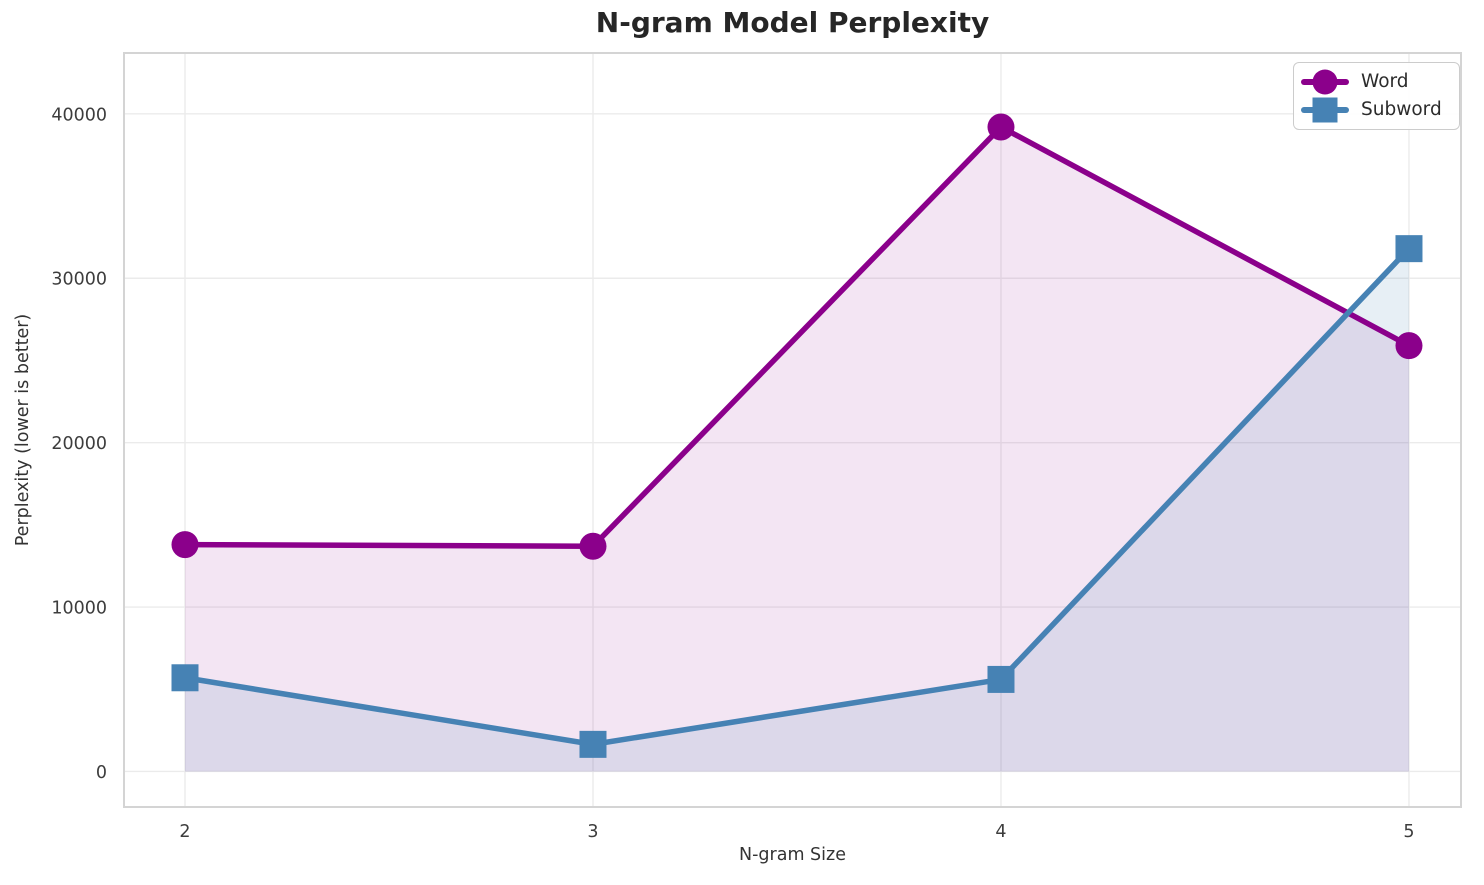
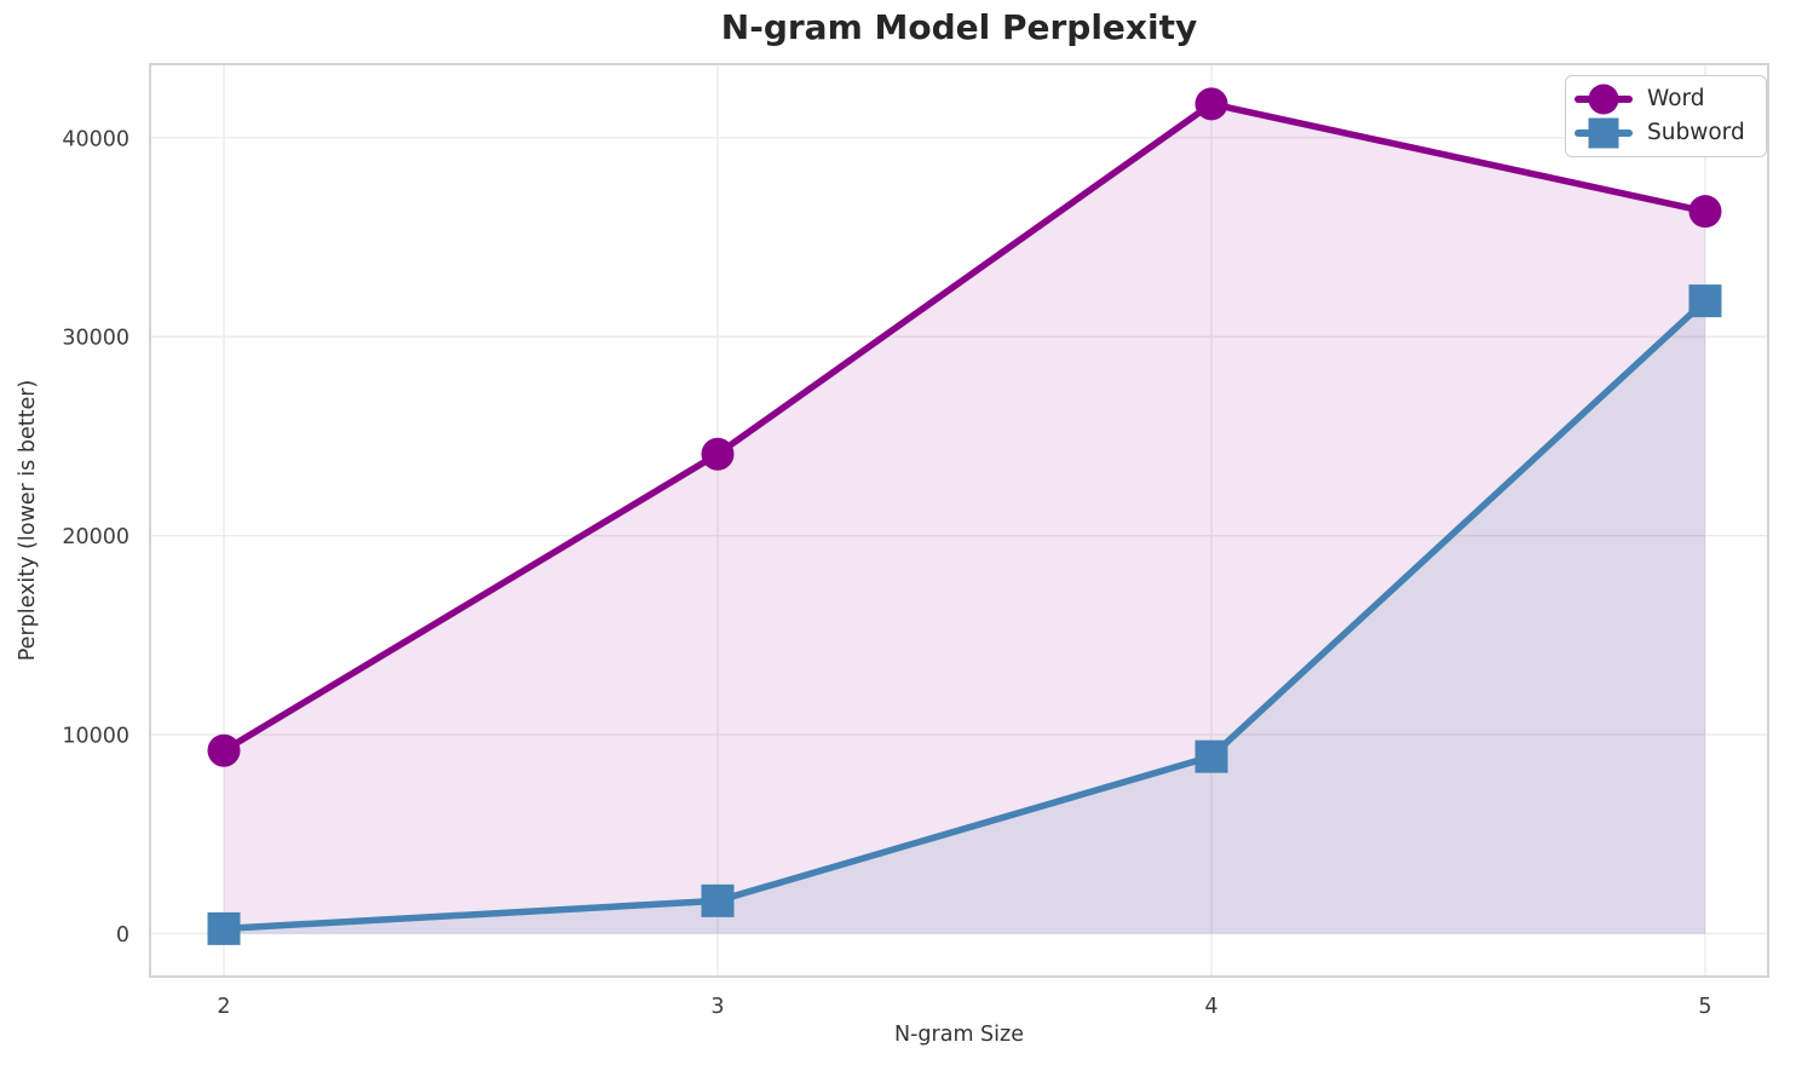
Word/2: 13800 -> 9200
Subword/2: 5700 -> 200
Word/3: 13700 -> 24100
Word/4: 39200 -> 41700
Subword/4: 5600 -> 8900
Word/5: 25900 -> 36300
